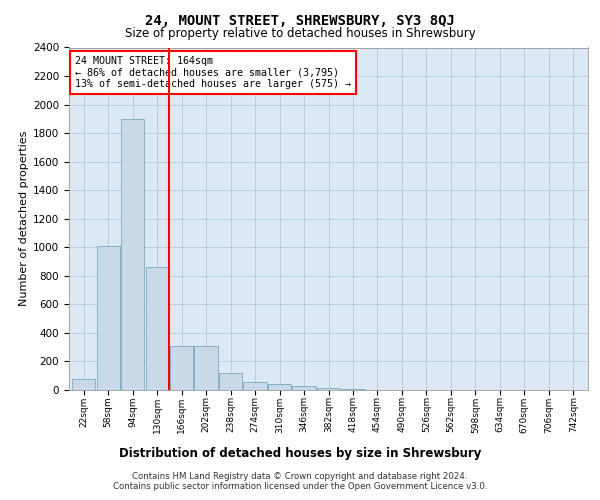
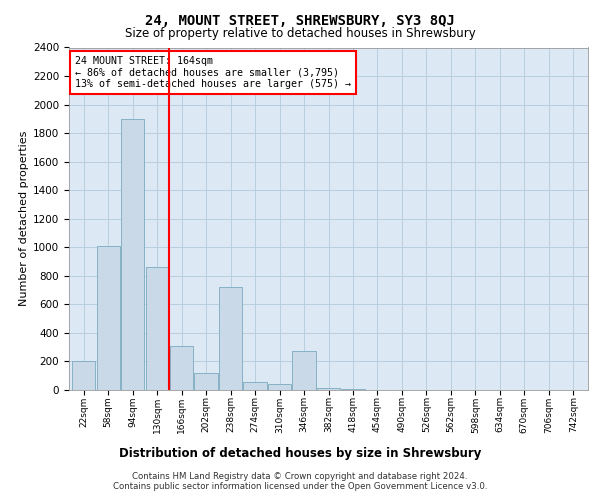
22sqm: 80 -> 200
202sqm: 310 -> 120
238sqm: 120 -> 720
346sqm: 30 -> 270
